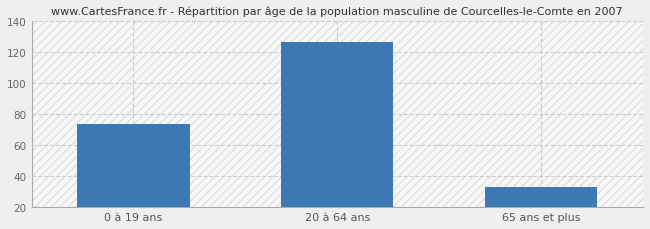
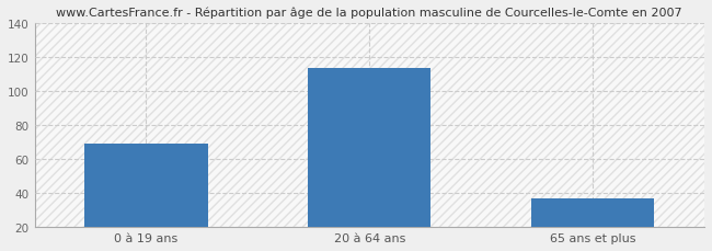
0 à 19 ans: 74 -> 69
20 à 64 ans: 127 -> 114
65 ans et plus: 33 -> 37
